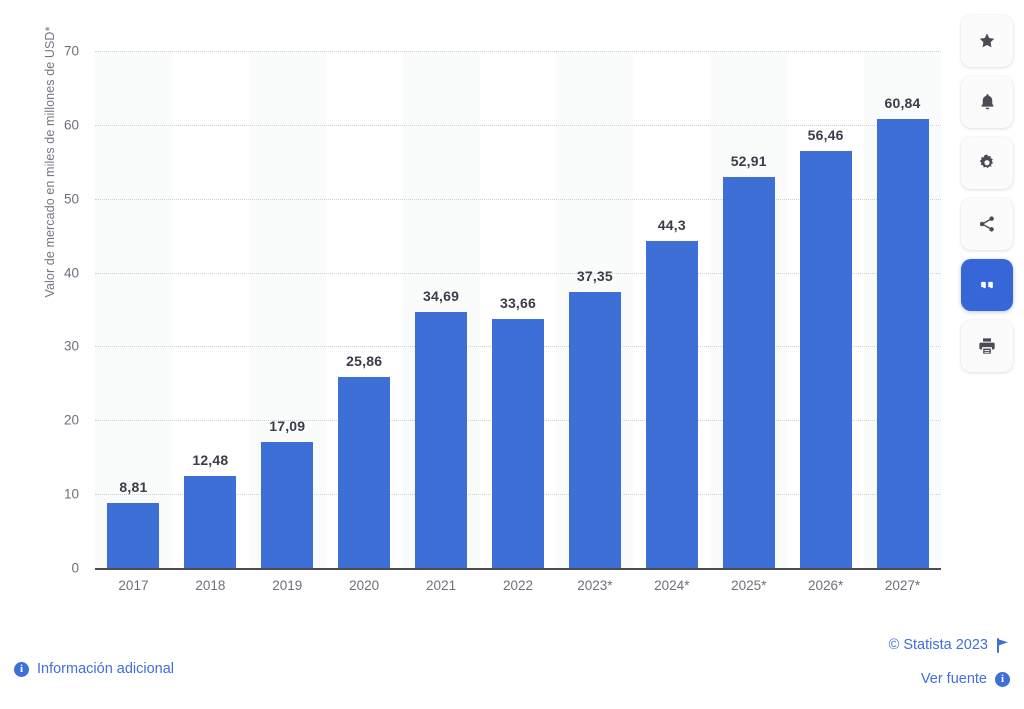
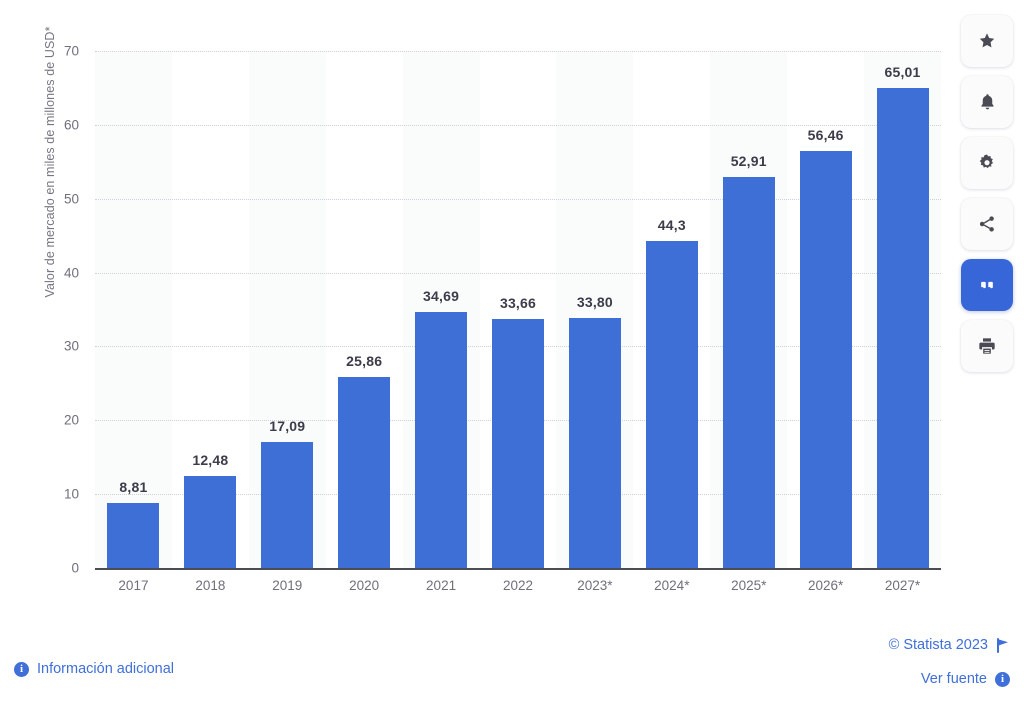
2023*: 37,35 -> 33,80
2027*: 60,84 -> 65,01
